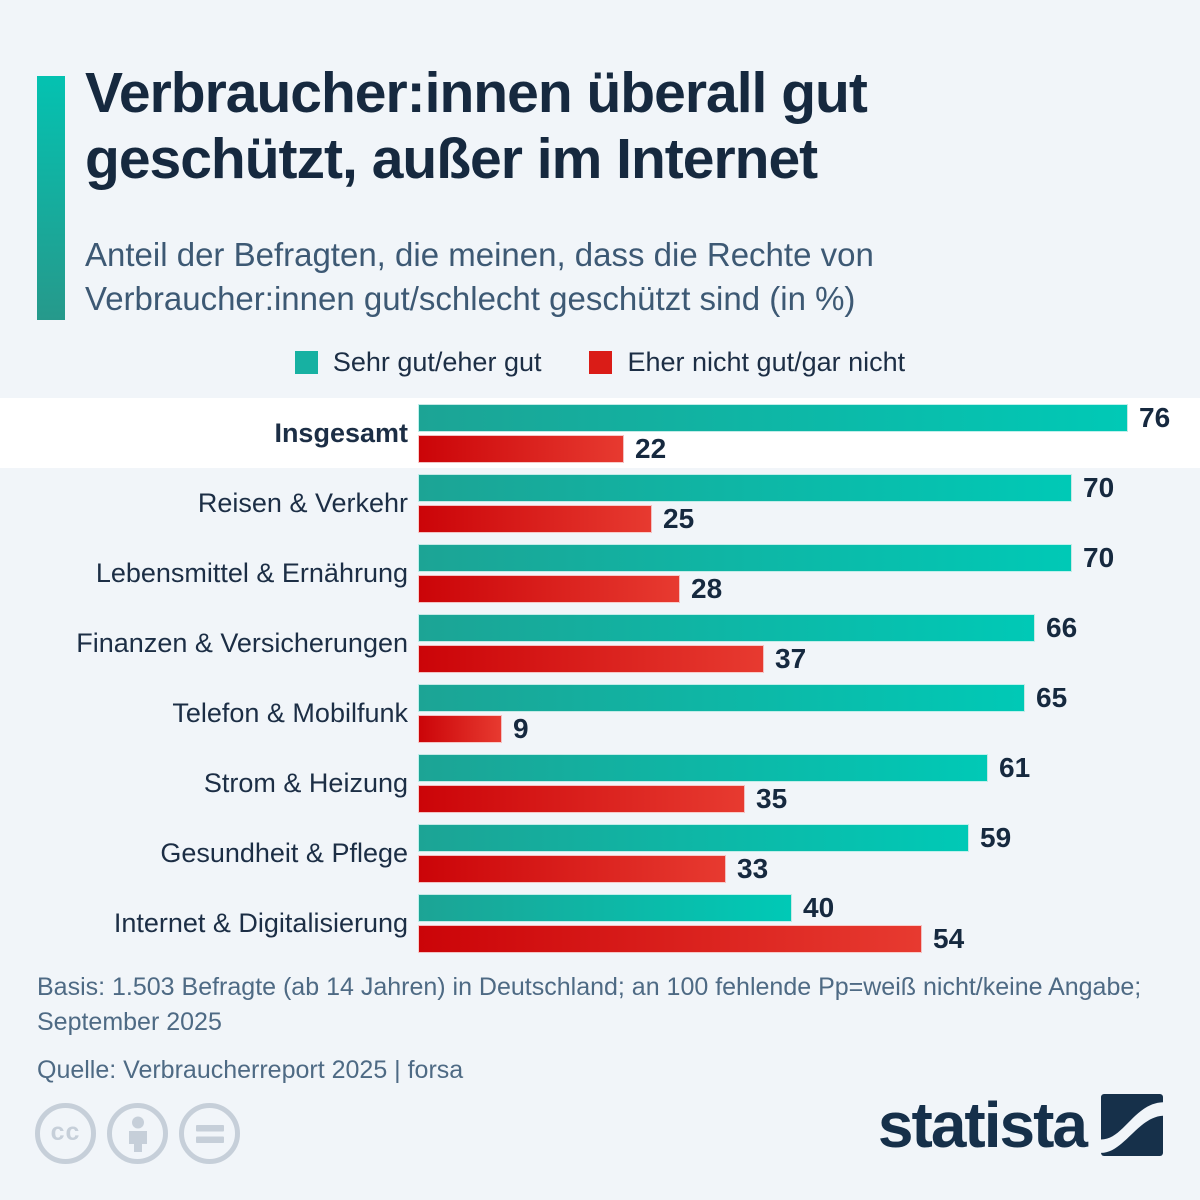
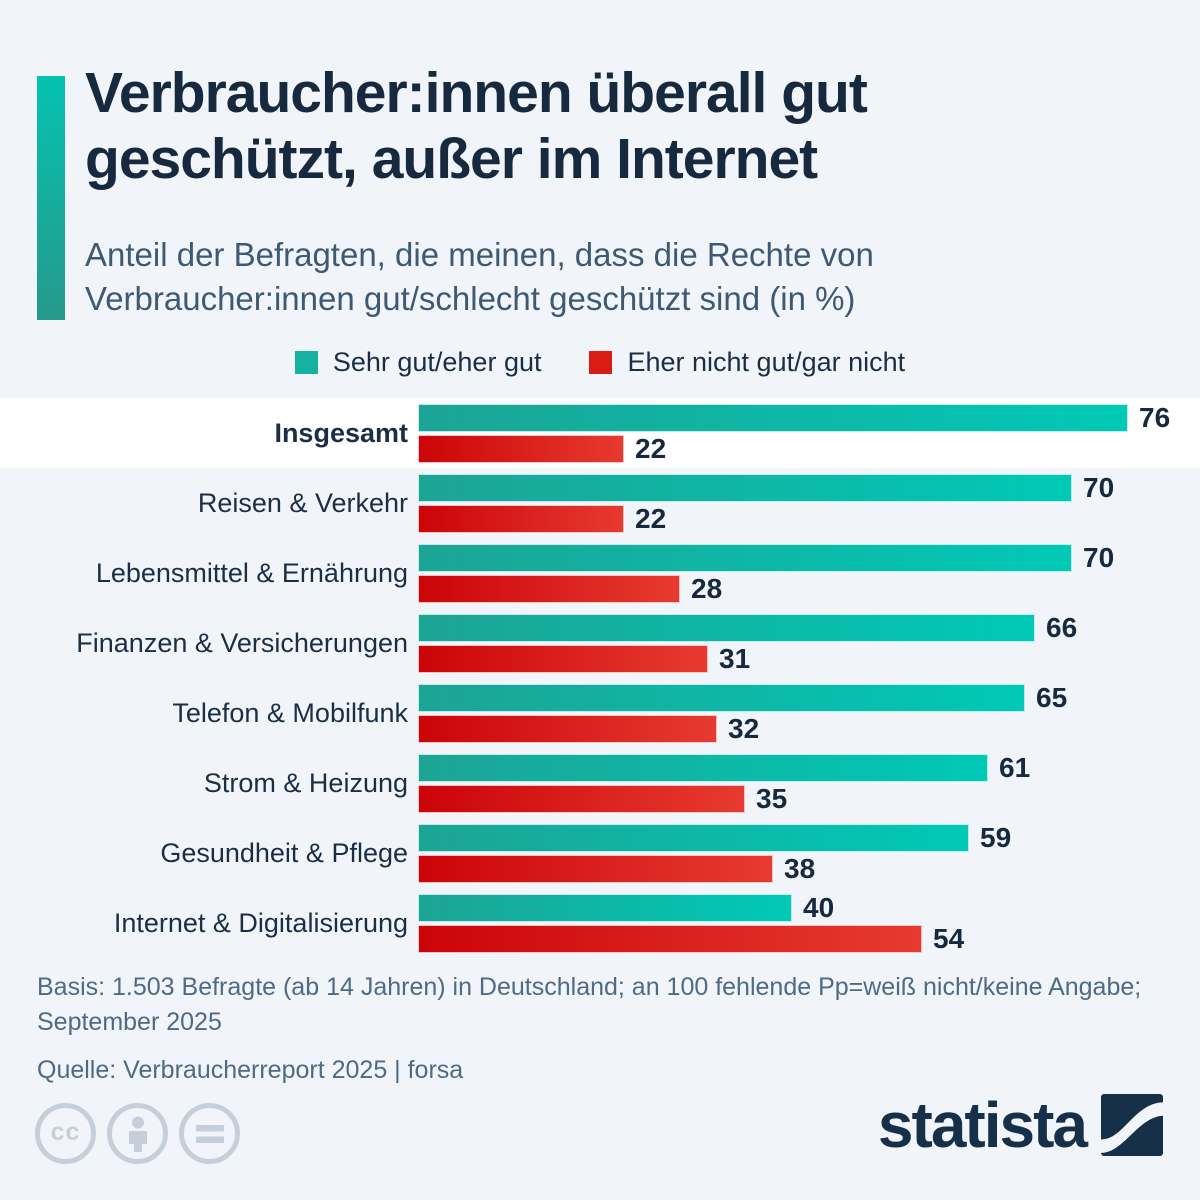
Eher nicht gut/gar nicht/Reisen & Verkehr: 25 -> 22
Eher nicht gut/gar nicht/Finanzen & Versicherungen: 37 -> 31
Eher nicht gut/gar nicht/Telefon & Mobilfunk: 9 -> 32
Eher nicht gut/gar nicht/Gesundheit & Pflege: 33 -> 38
